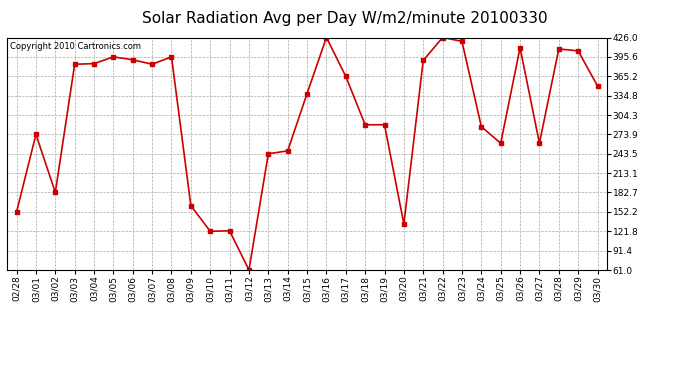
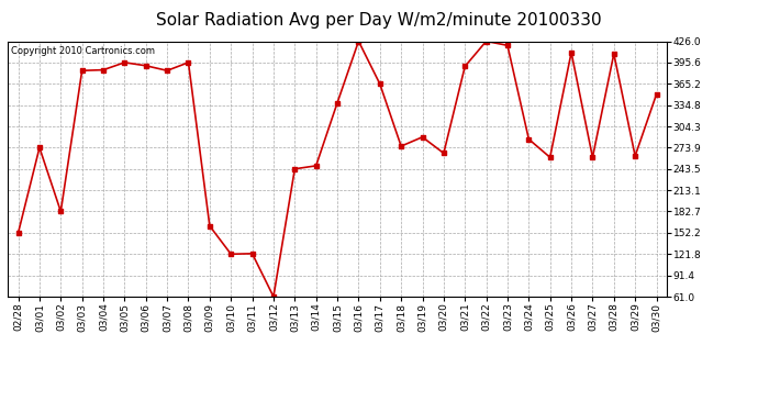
03/18: 289 -> 276
03/20: 133 -> 266
03/29: 405 -> 262
